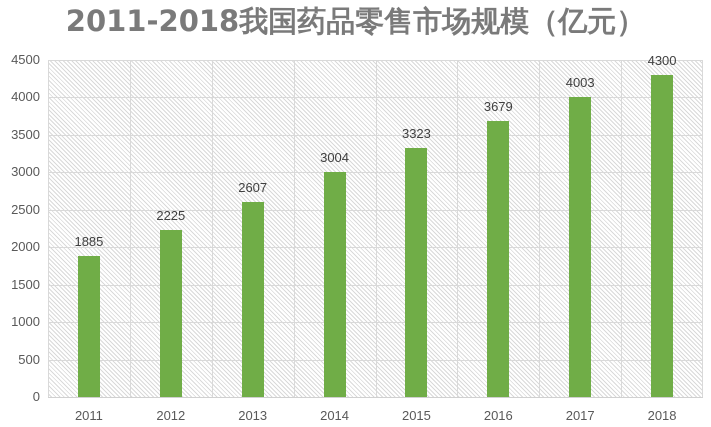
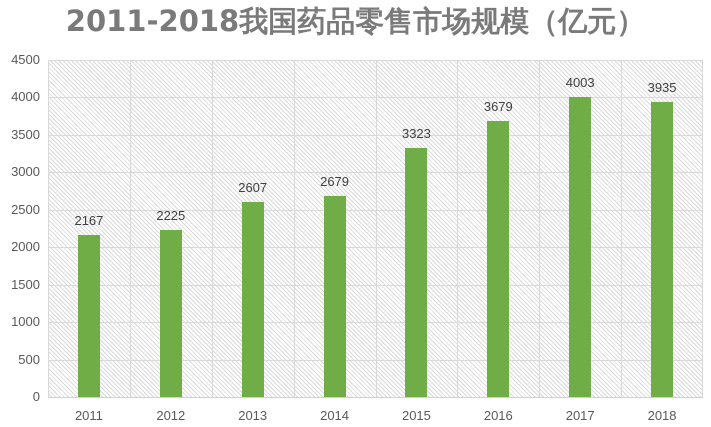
2011: 1885 -> 2167
2014: 3004 -> 2679
2018: 4300 -> 3935
